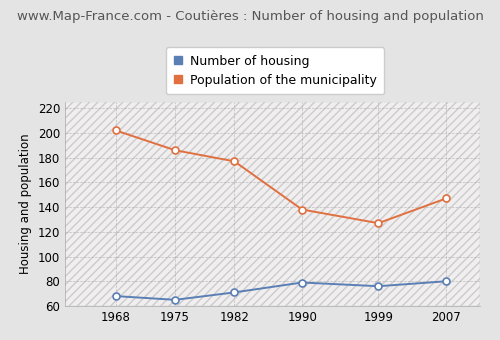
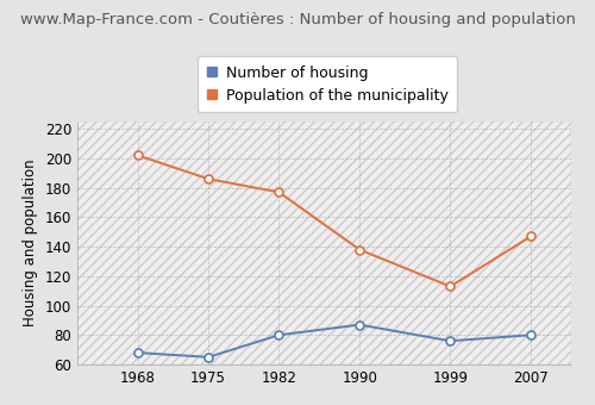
Number of housing/1982: 71 -> 80
Number of housing/1990: 79 -> 87
Population of the municipality/1999: 127 -> 113
